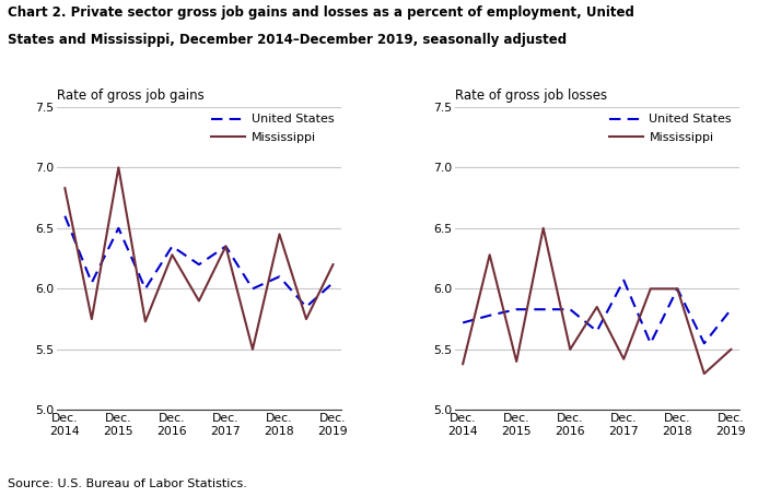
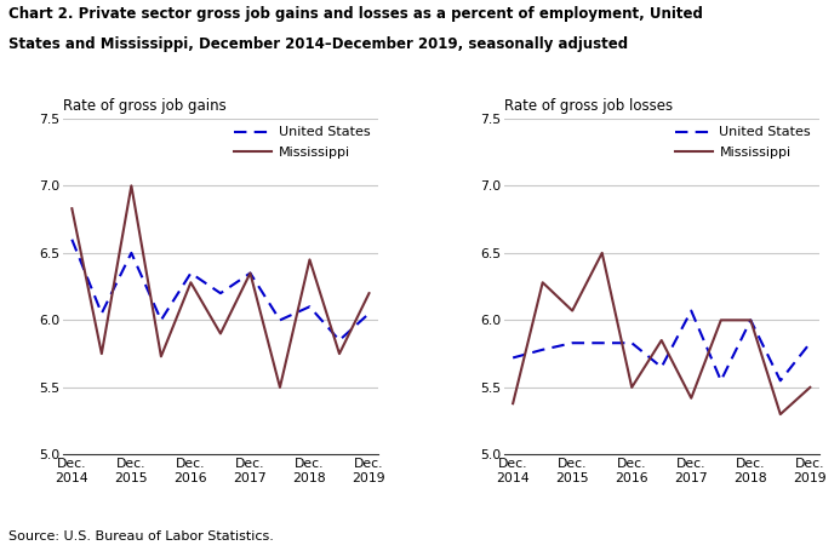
Rate of gross job losses/Mississippi/Dec. 2015: 5.40 -> 6.07
